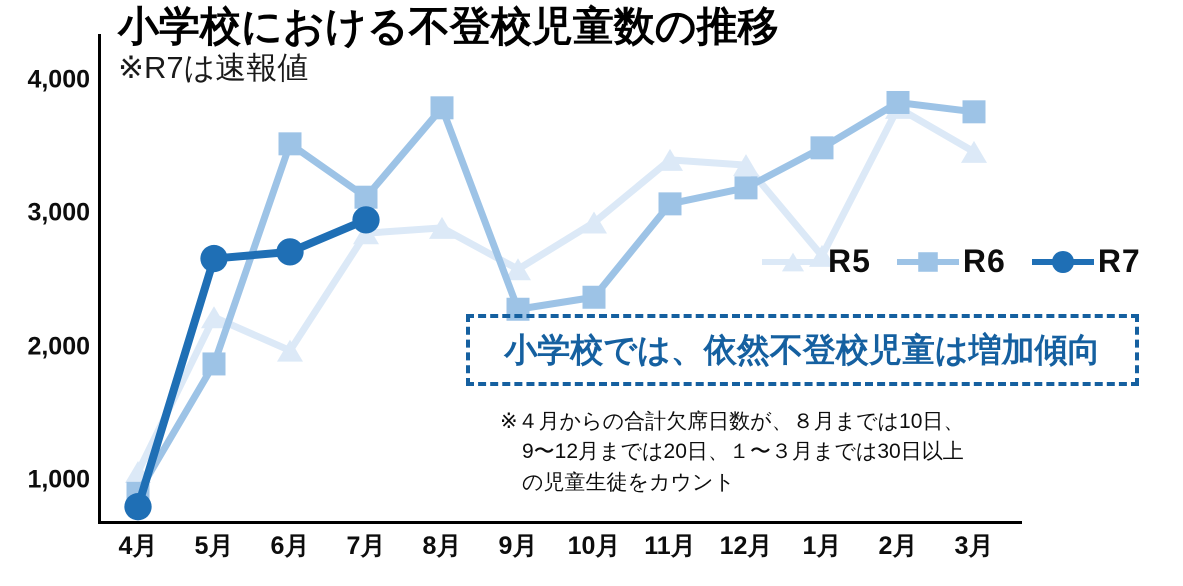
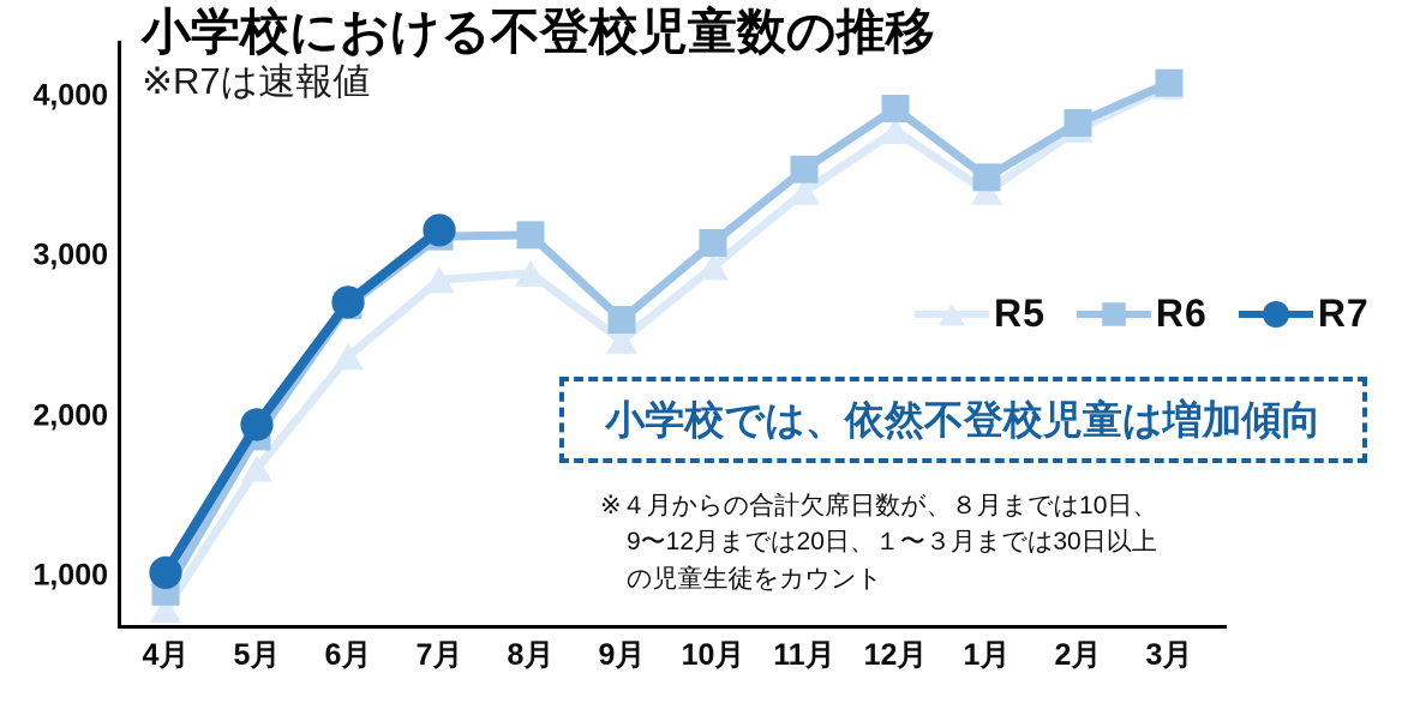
R5/4月: 1060 -> 790
R7/4月: 800 -> 1020
R5/5月: 2220 -> 1670
R7/5月: 2660 -> 1940
R5/6月: 1970 -> 2370
R6/6月: 3520 -> 2690
R7/7月: 2950 -> 3160
R6/8月: 3790 -> 3130
R5/9月: 2580 -> 2470
R6/9月: 2280 -> 2600
R6/10月: 2370 -> 3080
R6/11月: 3070 -> 3540
R5/12月: 3360 -> 3780
R6/12月: 3190 -> 3920
R5/1月: 2680 -> 3400
R5/3月: 3460 -> 4060
R6/3月: 3760 -> 4080
